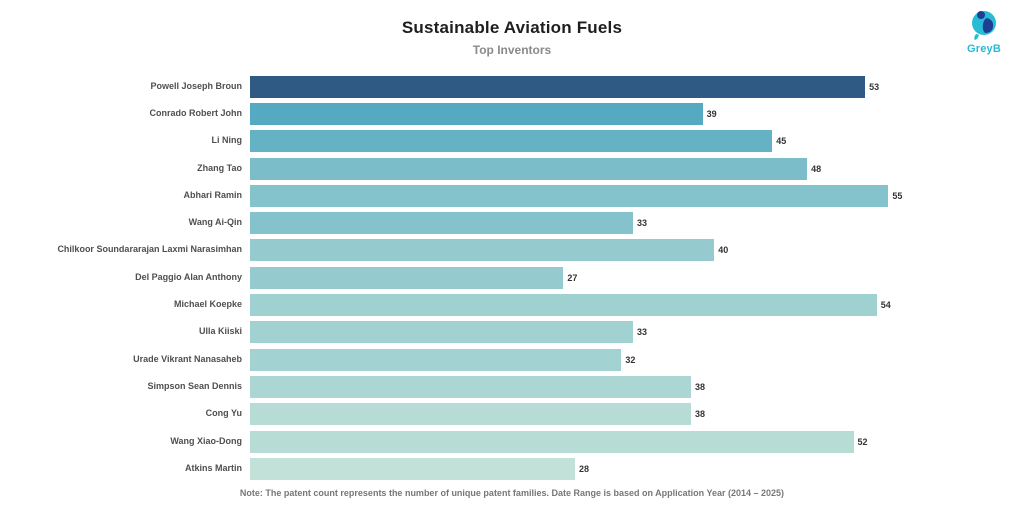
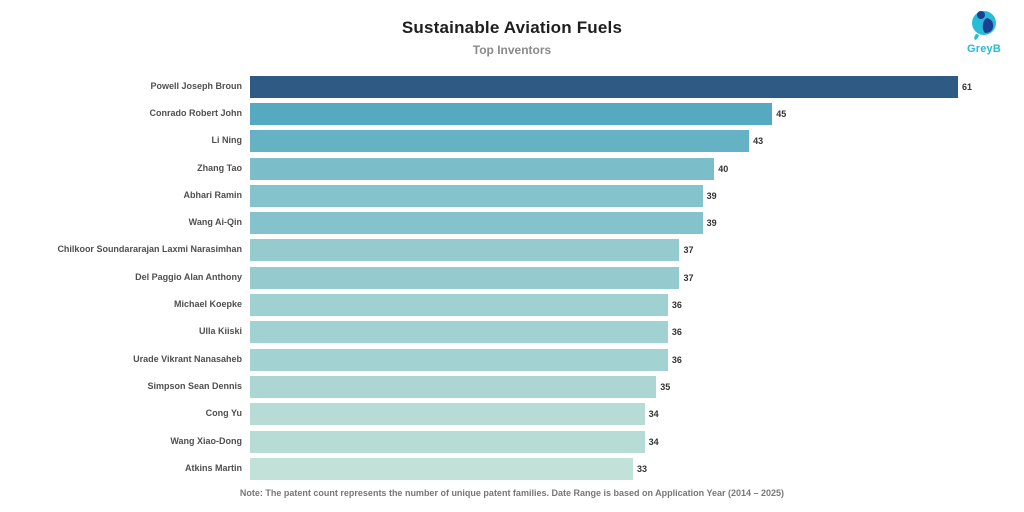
Powell Joseph Broun: 53 -> 61
Conrado Robert John: 39 -> 45
Li Ning: 45 -> 43
Zhang Tao: 48 -> 40
Abhari Ramin: 55 -> 39
Wang Ai-Qin: 33 -> 39
Chilkoor Soundararajan Laxmi Narasimhan: 40 -> 37
Del Paggio Alan Anthony: 27 -> 37
Michael Koepke: 54 -> 36
Ulla Kiiski: 33 -> 36
Urade Vikrant Nanasaheb: 32 -> 36
Simpson Sean Dennis: 38 -> 35
Cong Yu: 38 -> 34
Wang Xiao-Dong: 52 -> 34
Atkins Martin: 28 -> 33
